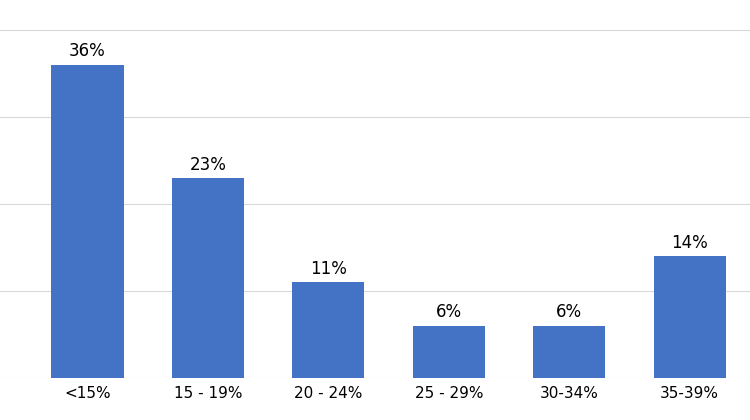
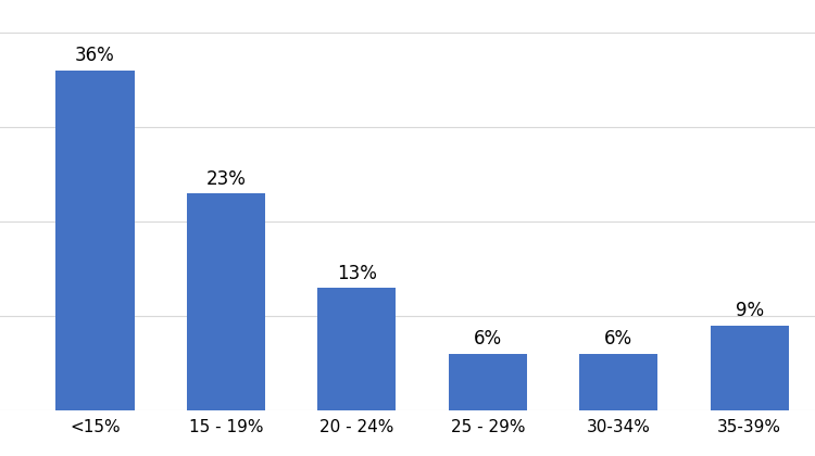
20 - 24%: 11% -> 13%
35-39%: 14% -> 9%
